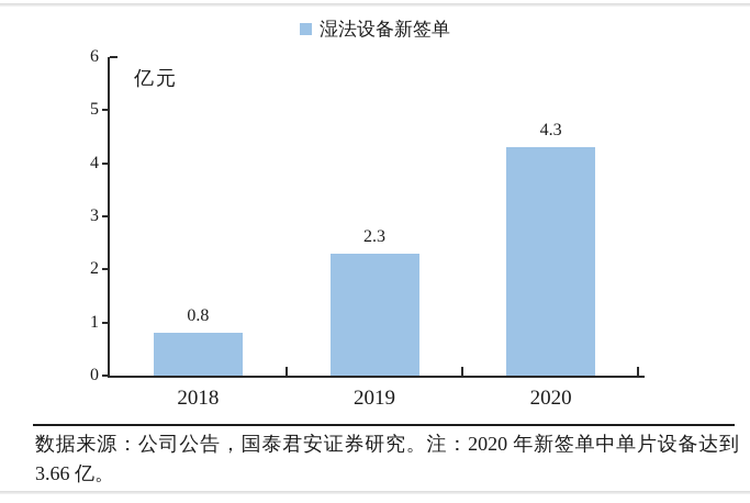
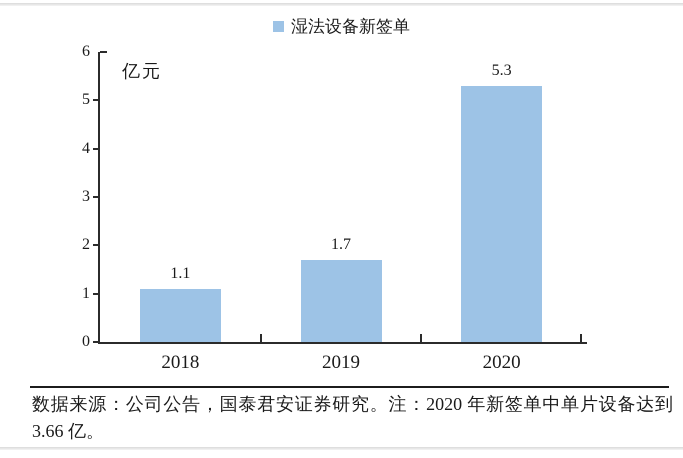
2018: 0.8 -> 1.1
2019: 2.3 -> 1.7
2020: 4.3 -> 5.3
